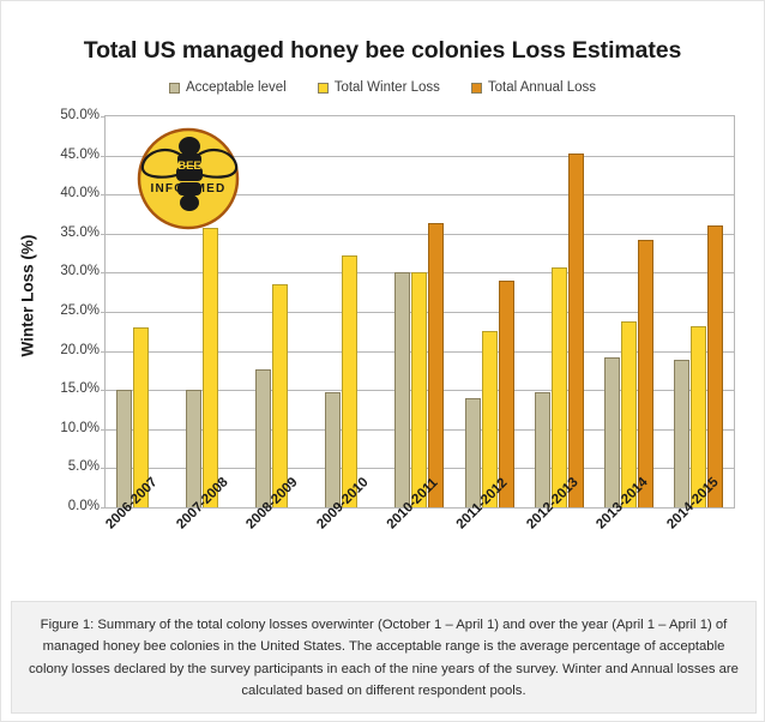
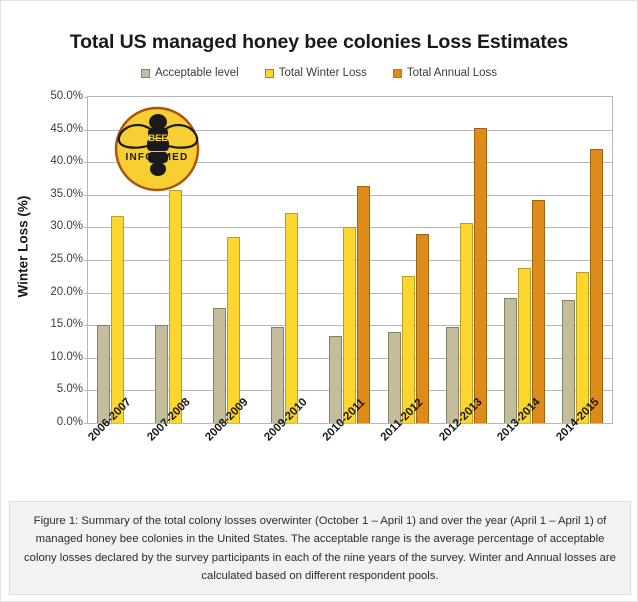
Total Winter Loss/2006-2007: 23% -> 32%
Acceptable level/2010-2011: 30% -> 13%
Total Annual Loss/2014-2015: 36% -> 42%
